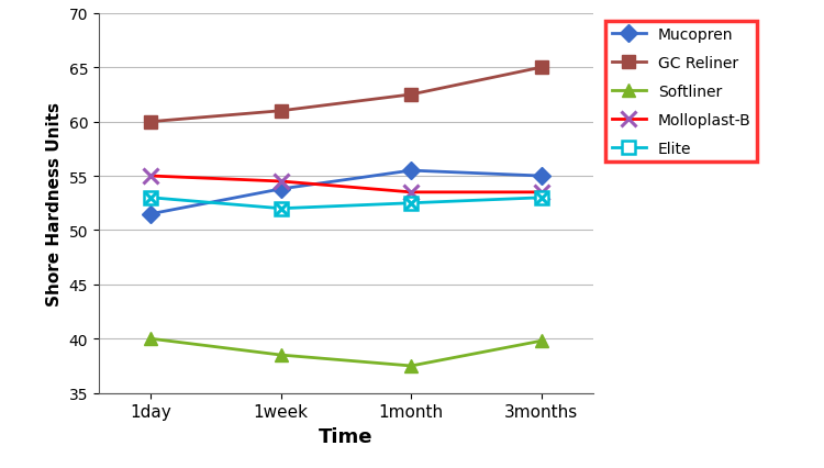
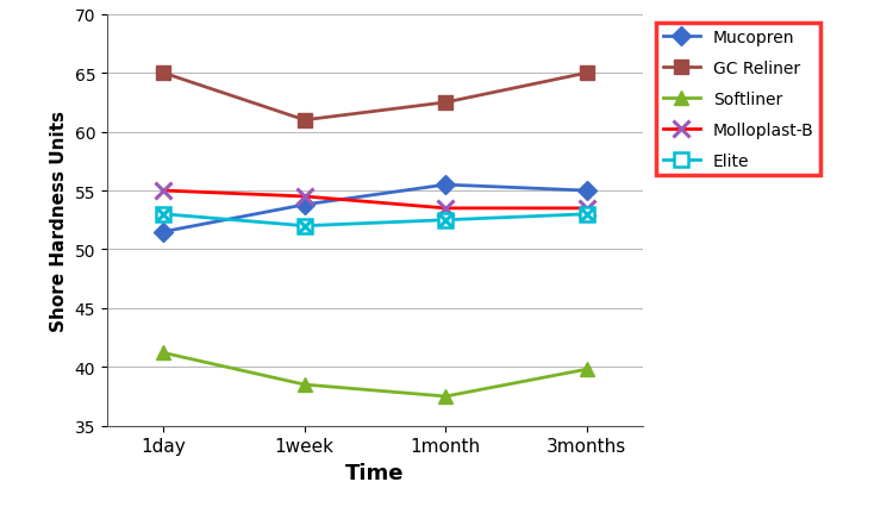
GC Reliner/1day: 60.0 -> 65.0
Softliner/1day: 40.0 -> 41.2
